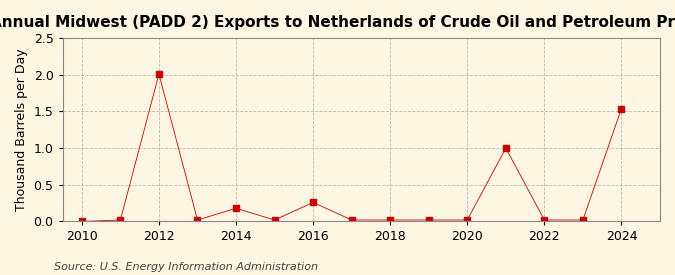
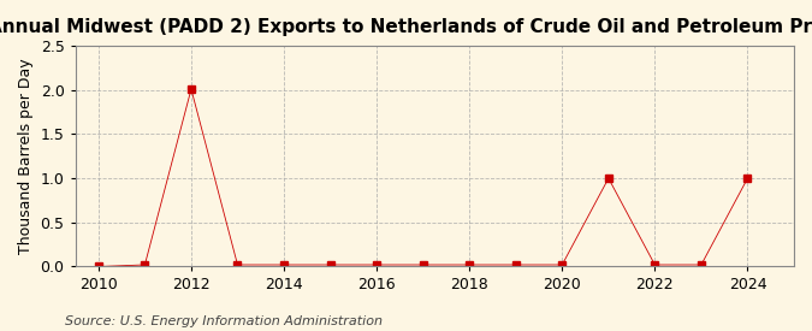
2014: 0.18 -> 0.02
2016: 0.26 -> 0.02
2024: 1.54 -> 1.00
